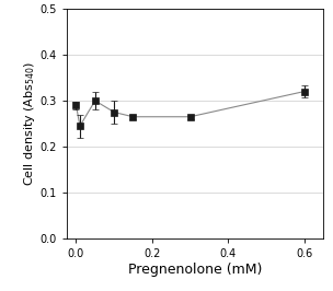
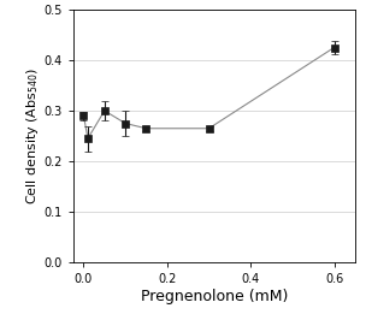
0.6: 0.320 -> 0.425
